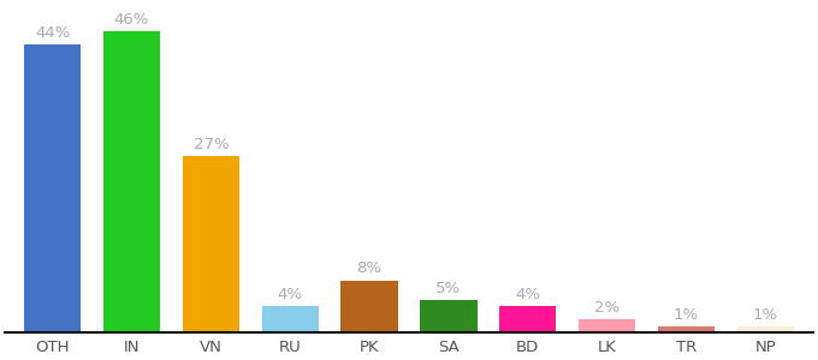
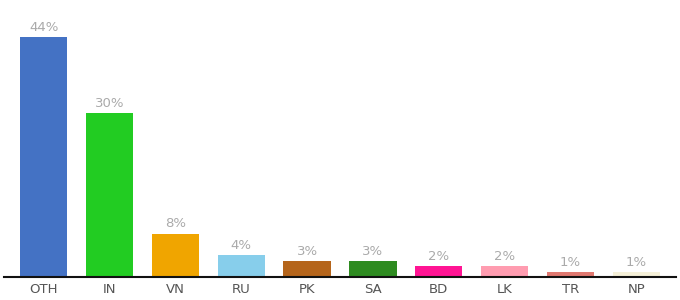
IN: 46% -> 30%
VN: 27% -> 8%
PK: 8% -> 3%
SA: 5% -> 3%
BD: 4% -> 2%
